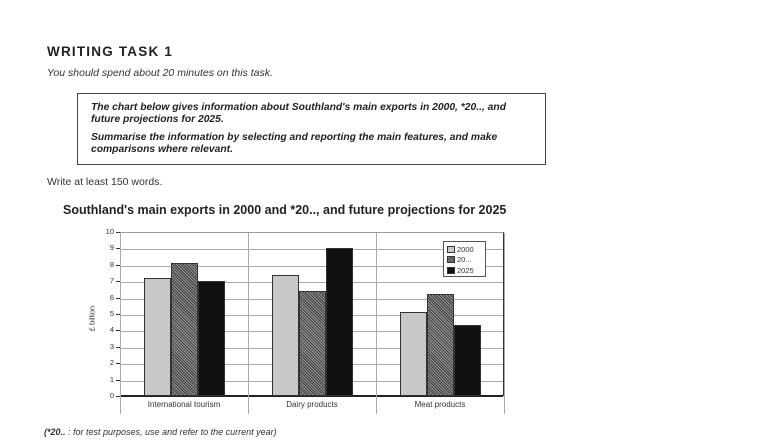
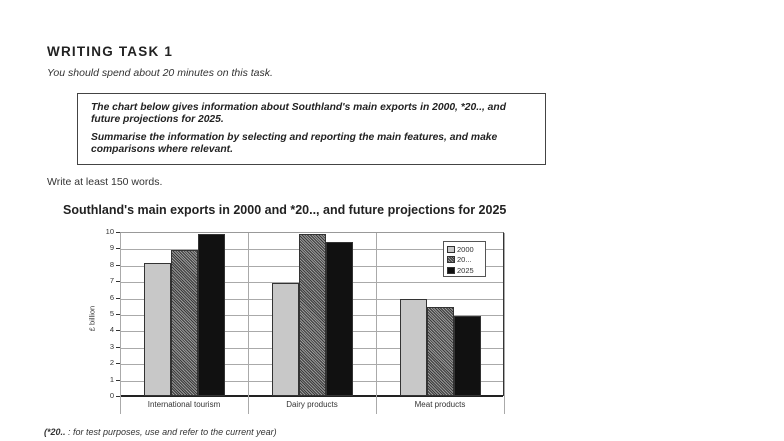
2000/International tourism: 7.2 -> 8.1
20.../International tourism: 8.1 -> 8.9
2025/International tourism: 7.0 -> 9.9
2000/Dairy products: 7.4 -> 6.9
20.../Dairy products: 6.4 -> 9.9
2025/Dairy products: 9.0 -> 9.4
2000/Meat products: 5.1 -> 5.9
20.../Meat products: 6.2 -> 5.4
2025/Meat products: 4.3 -> 4.9
